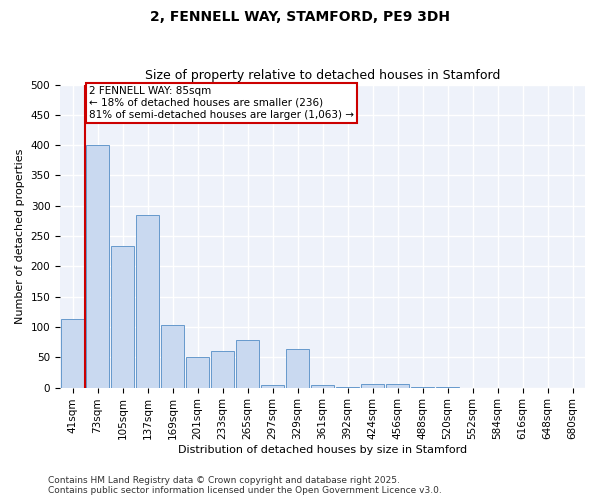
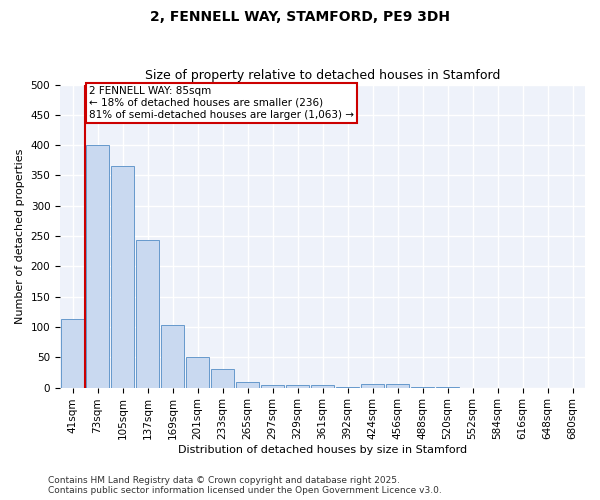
105sqm: 234 -> 365
137sqm: 284 -> 243
233sqm: 60 -> 30
265sqm: 78 -> 9
329sqm: 64 -> 4
